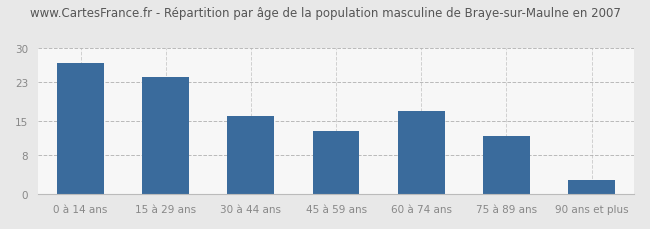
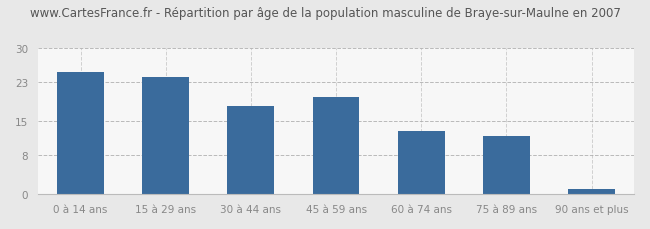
0 à 14 ans: 27 -> 25
30 à 44 ans: 16 -> 18
45 à 59 ans: 13 -> 20
60 à 74 ans: 17 -> 13
90 ans et plus: 3 -> 1
